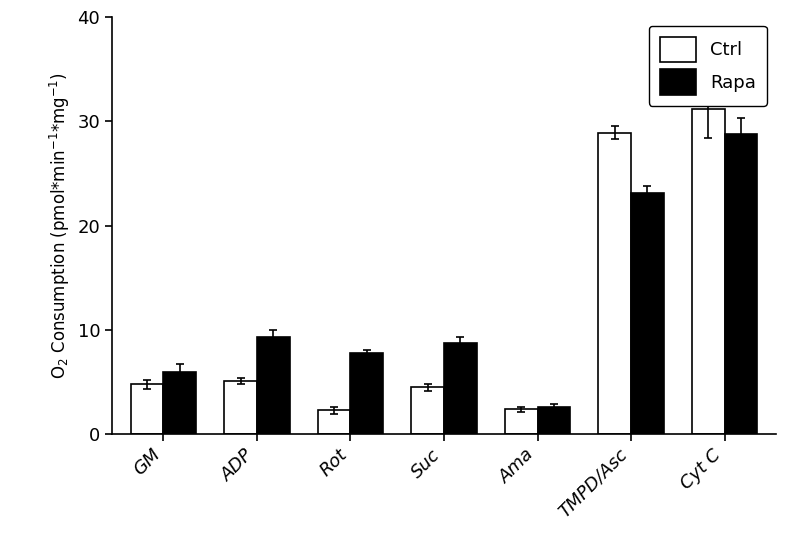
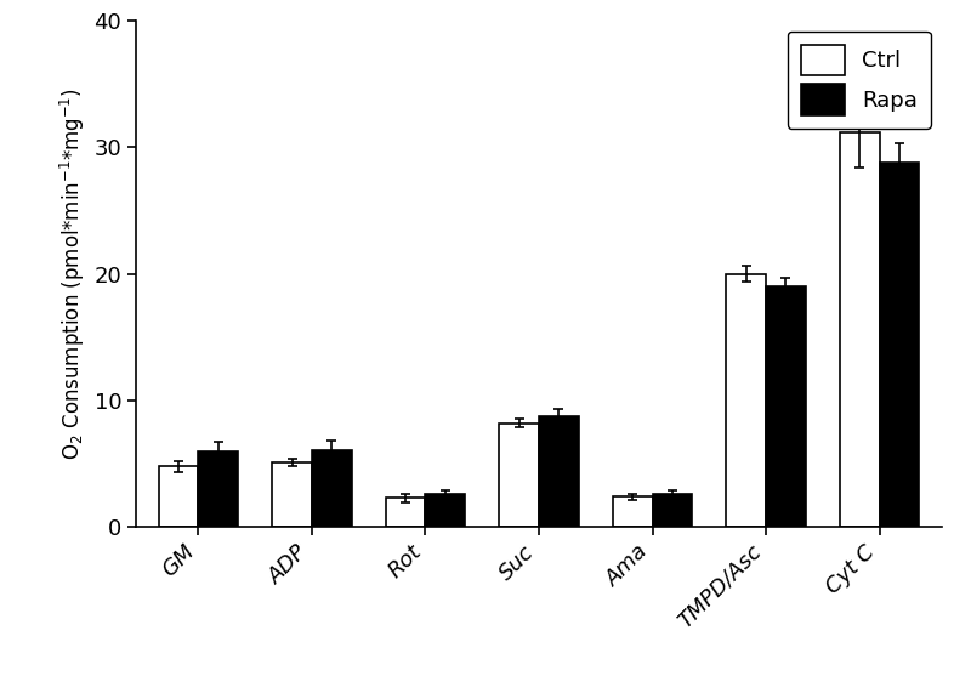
Rapa/ADP: 9.3 -> 6.1
Rapa/Rot: 7.8 -> 2.6
Ctrl/Suc: 4.5 -> 8.2
Ctrl/TMPD/Asc: 28.9 -> 20.0
Rapa/TMPD/Asc: 23.1 -> 19.0
